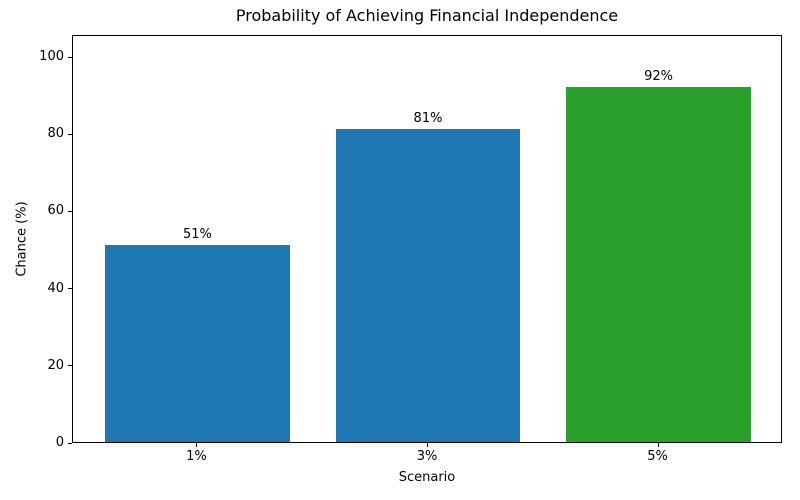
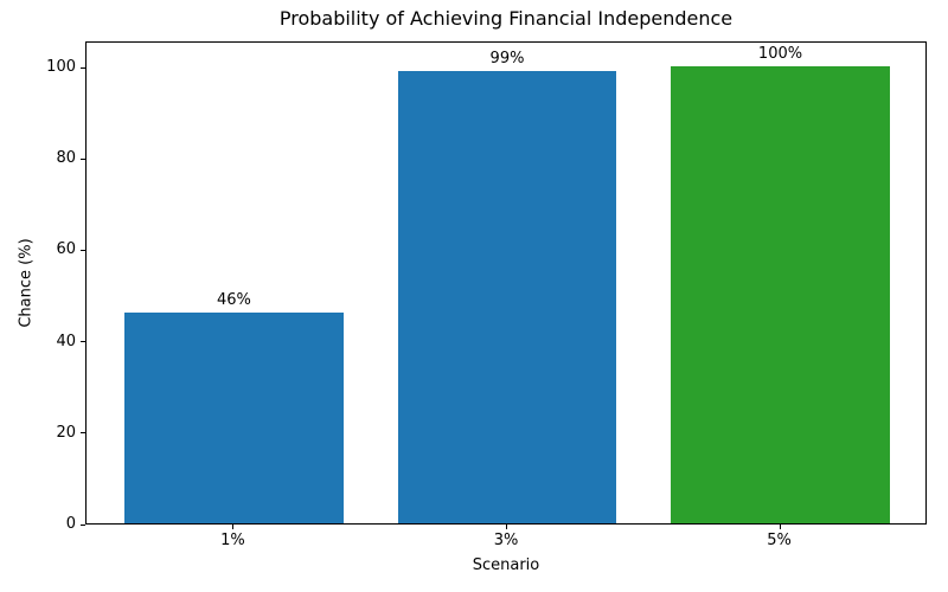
1%: 51% -> 46%
3%: 81% -> 99%
5%: 92% -> 100%
